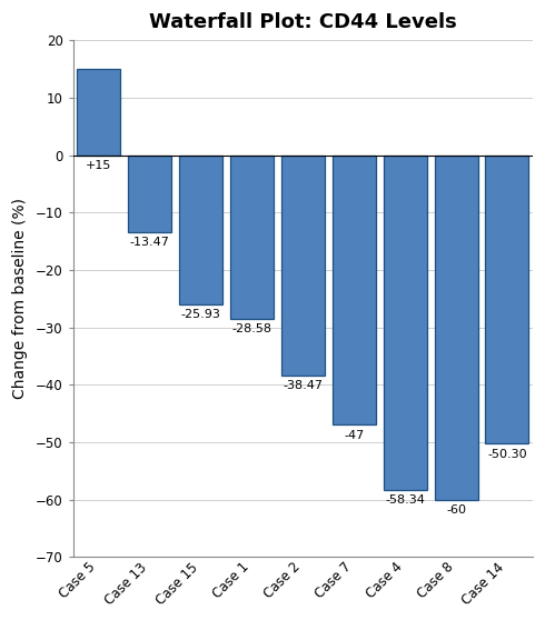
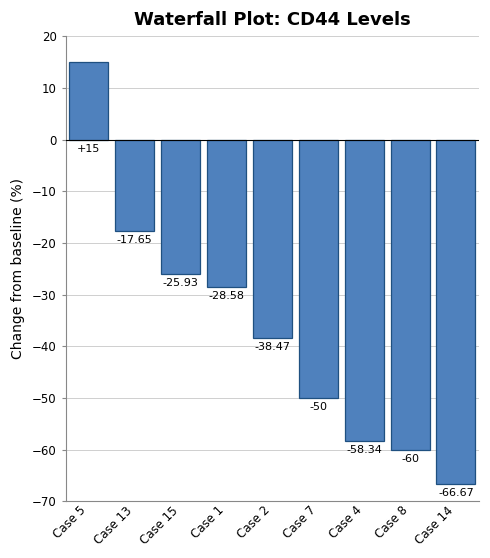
Case 13: -13.47 -> -17.65
Case 7: -47 -> -50
Case 14: -50.30 -> -66.67
